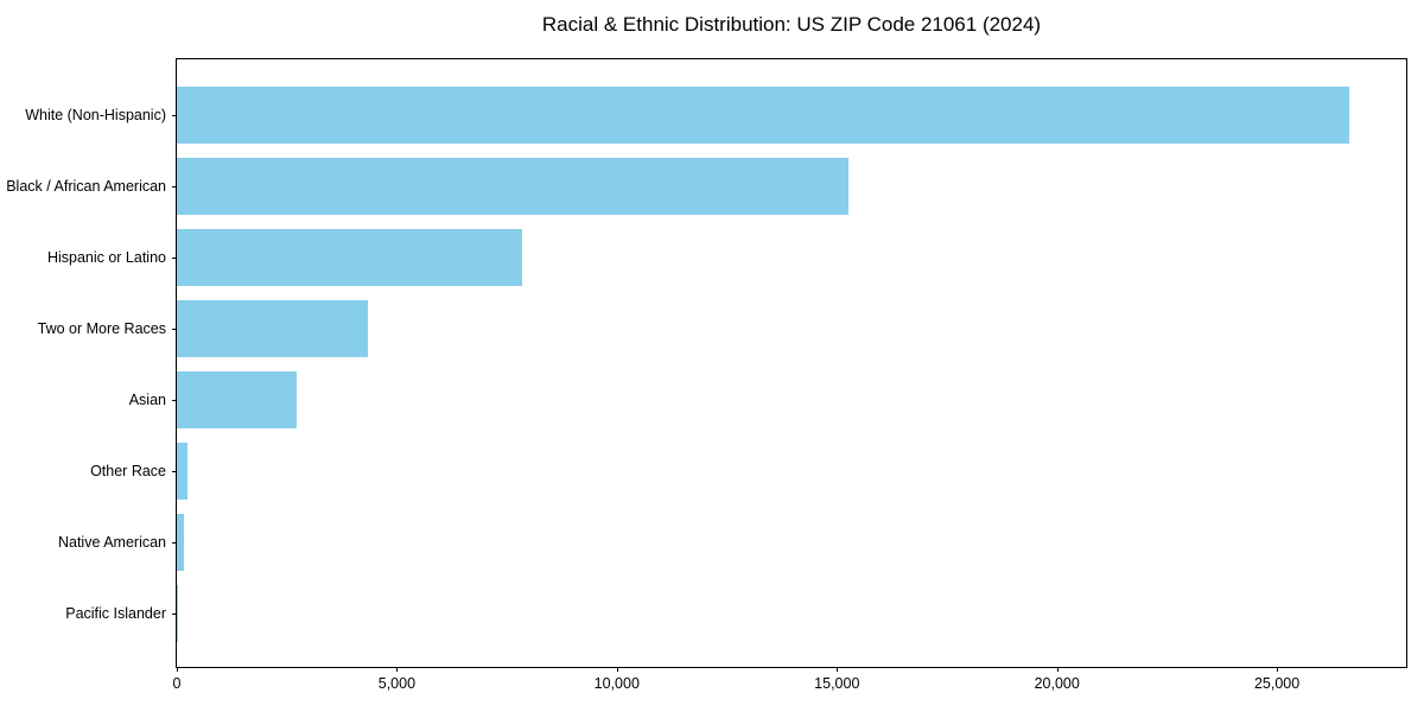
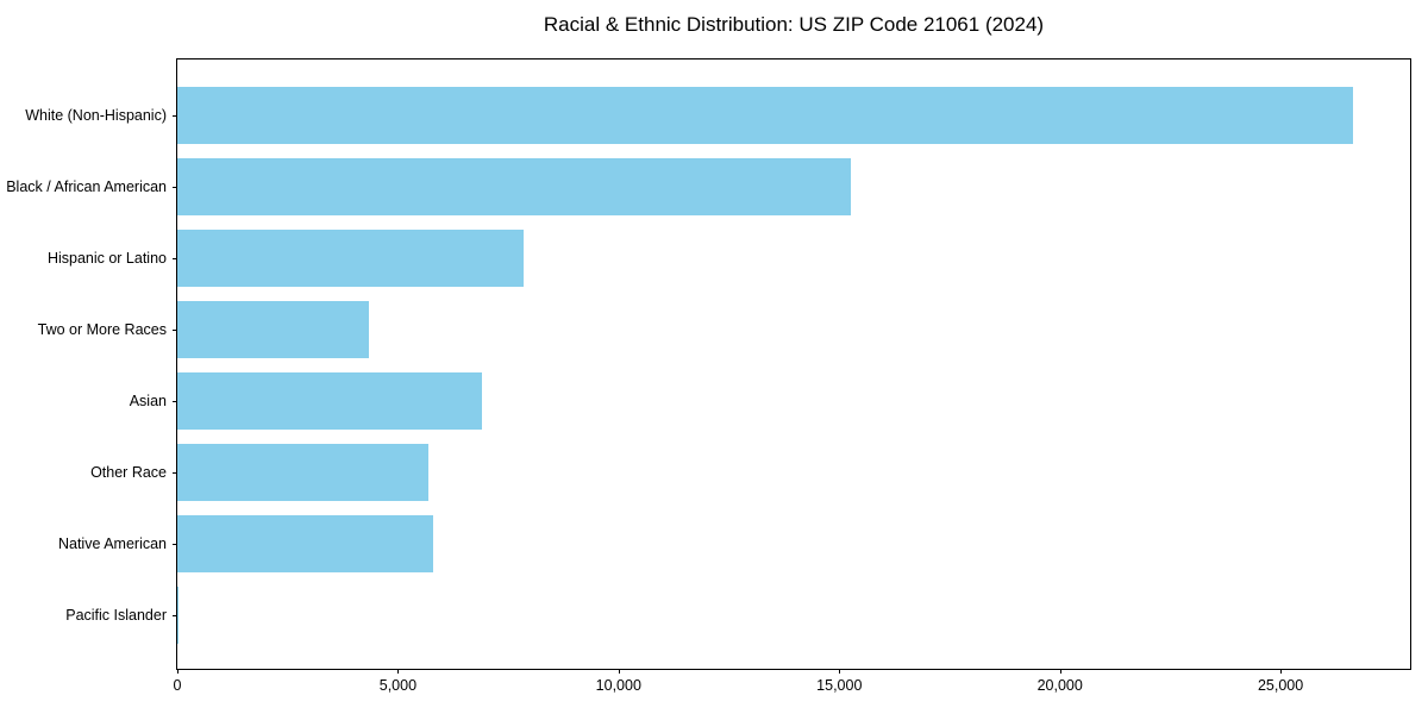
Asian: 2700 -> 6900
Other Race: 200 -> 5700
Native American: 200 -> 5800
